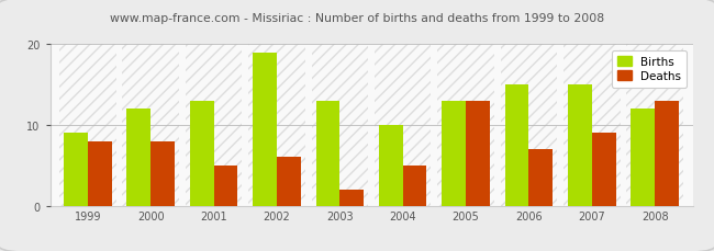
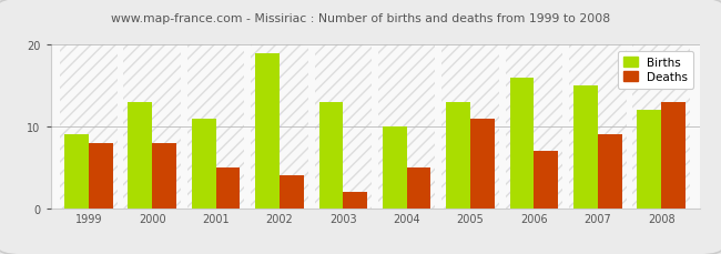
Births/2000: 12 -> 13
Births/2001: 13 -> 11
Deaths/2002: 6 -> 4
Deaths/2005: 13 -> 11
Births/2006: 15 -> 16
